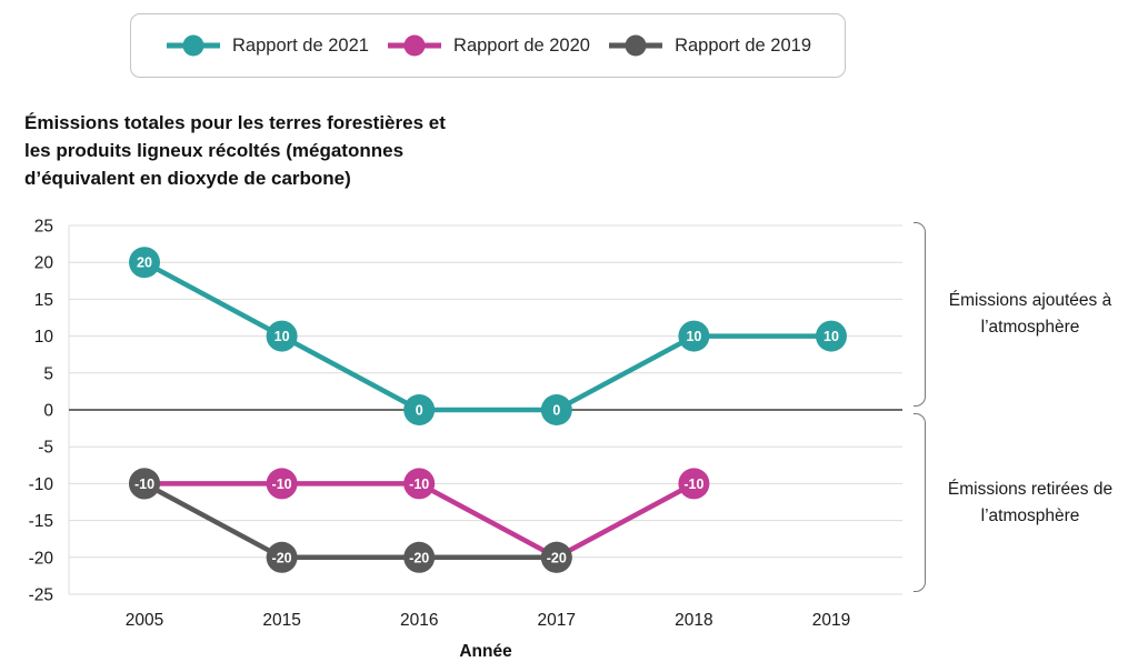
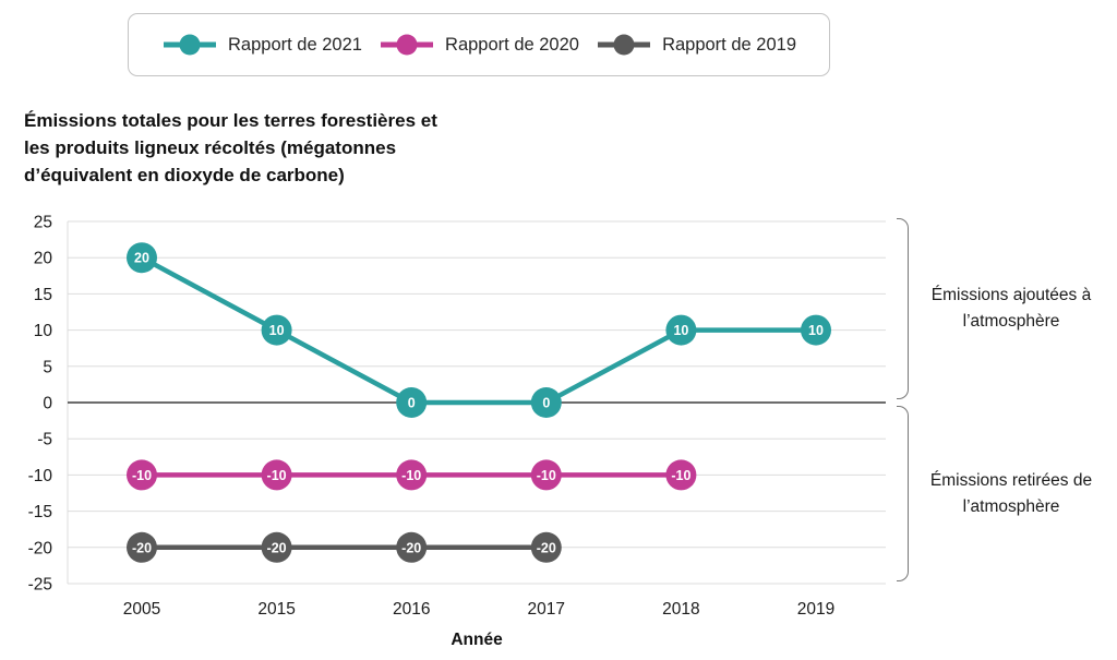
Rapport de 2019/2005: -10 -> -20
Rapport de 2020/2017: -20 -> -10
